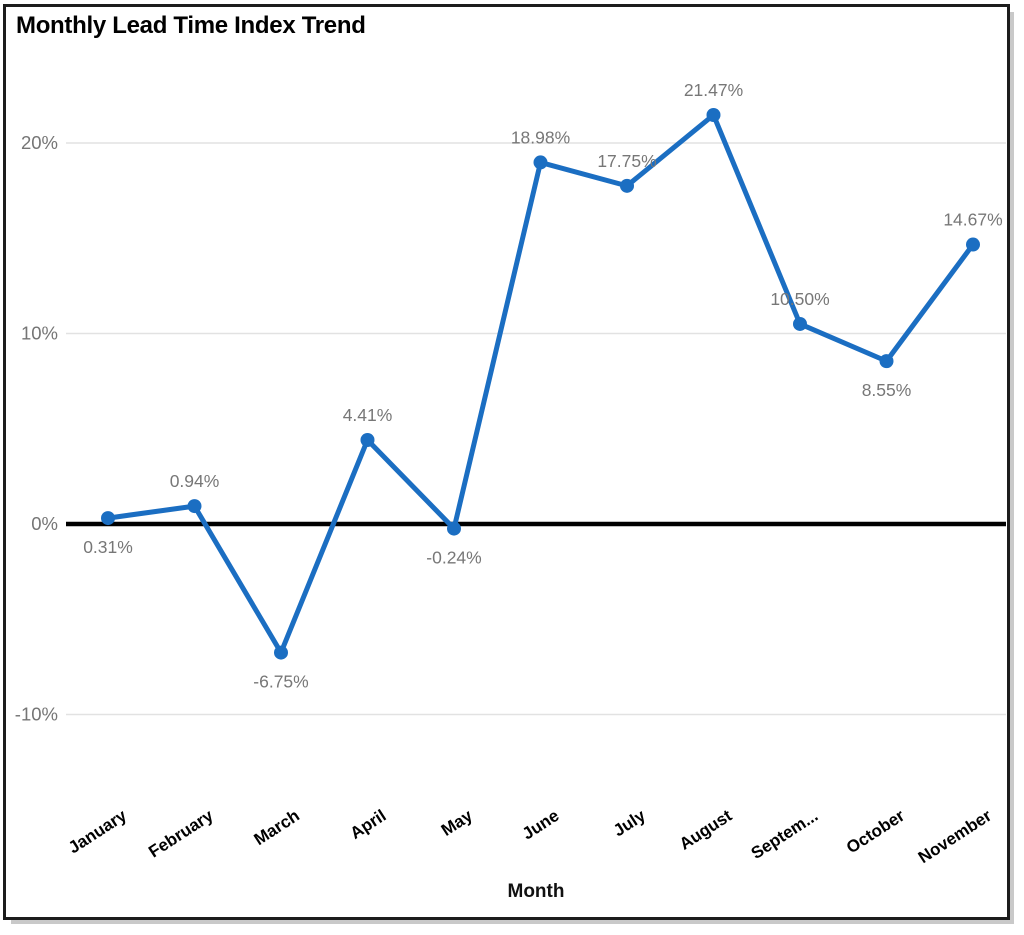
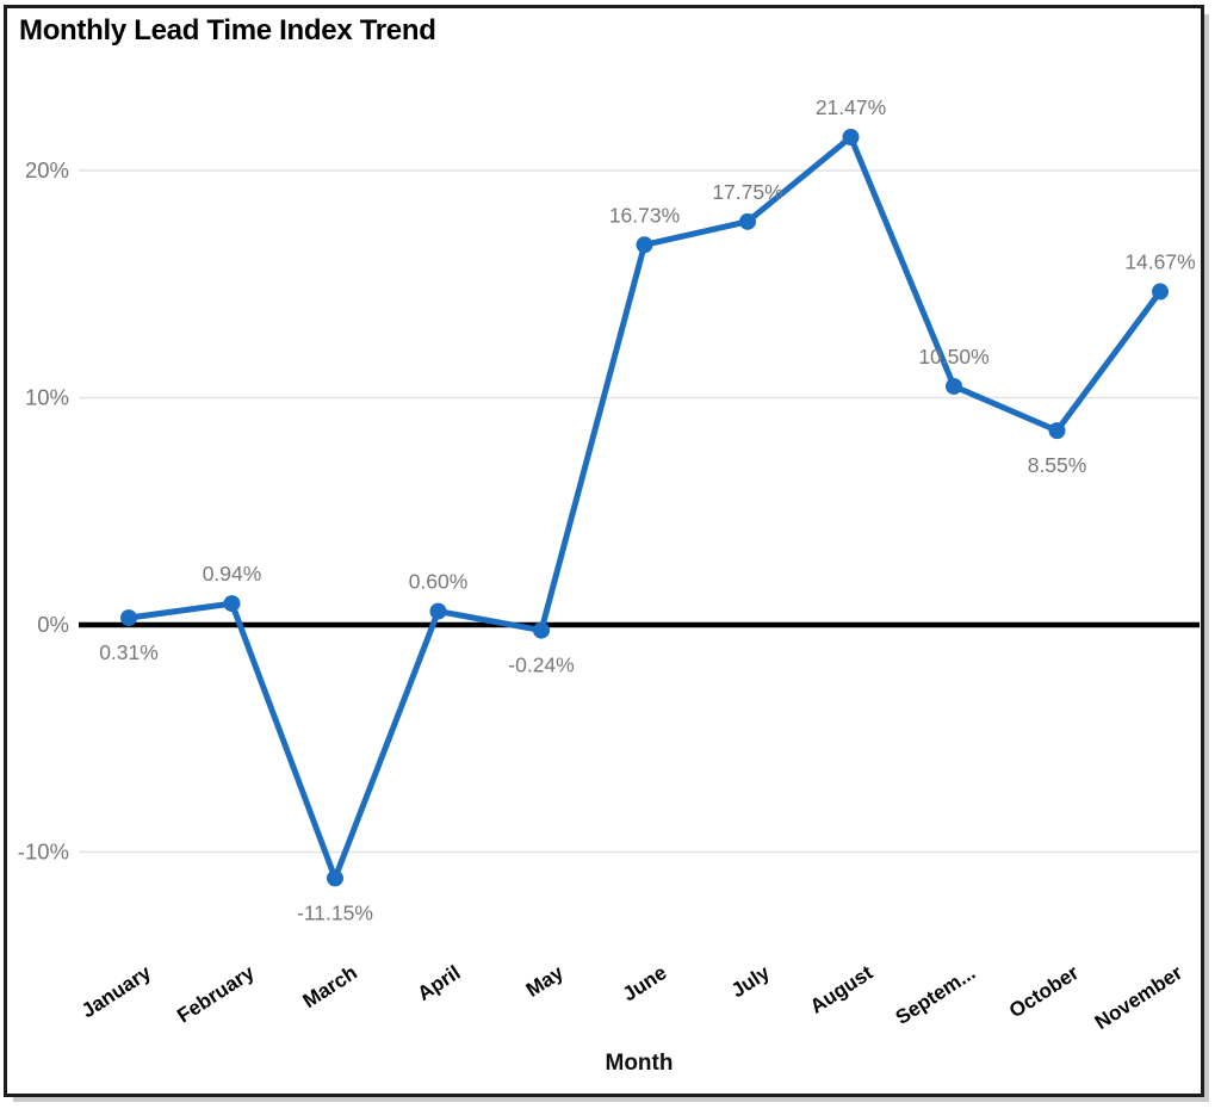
March: -6.75% -> -11.15%
April: 4.41% -> 0.60%
June: 18.98% -> 16.73%
